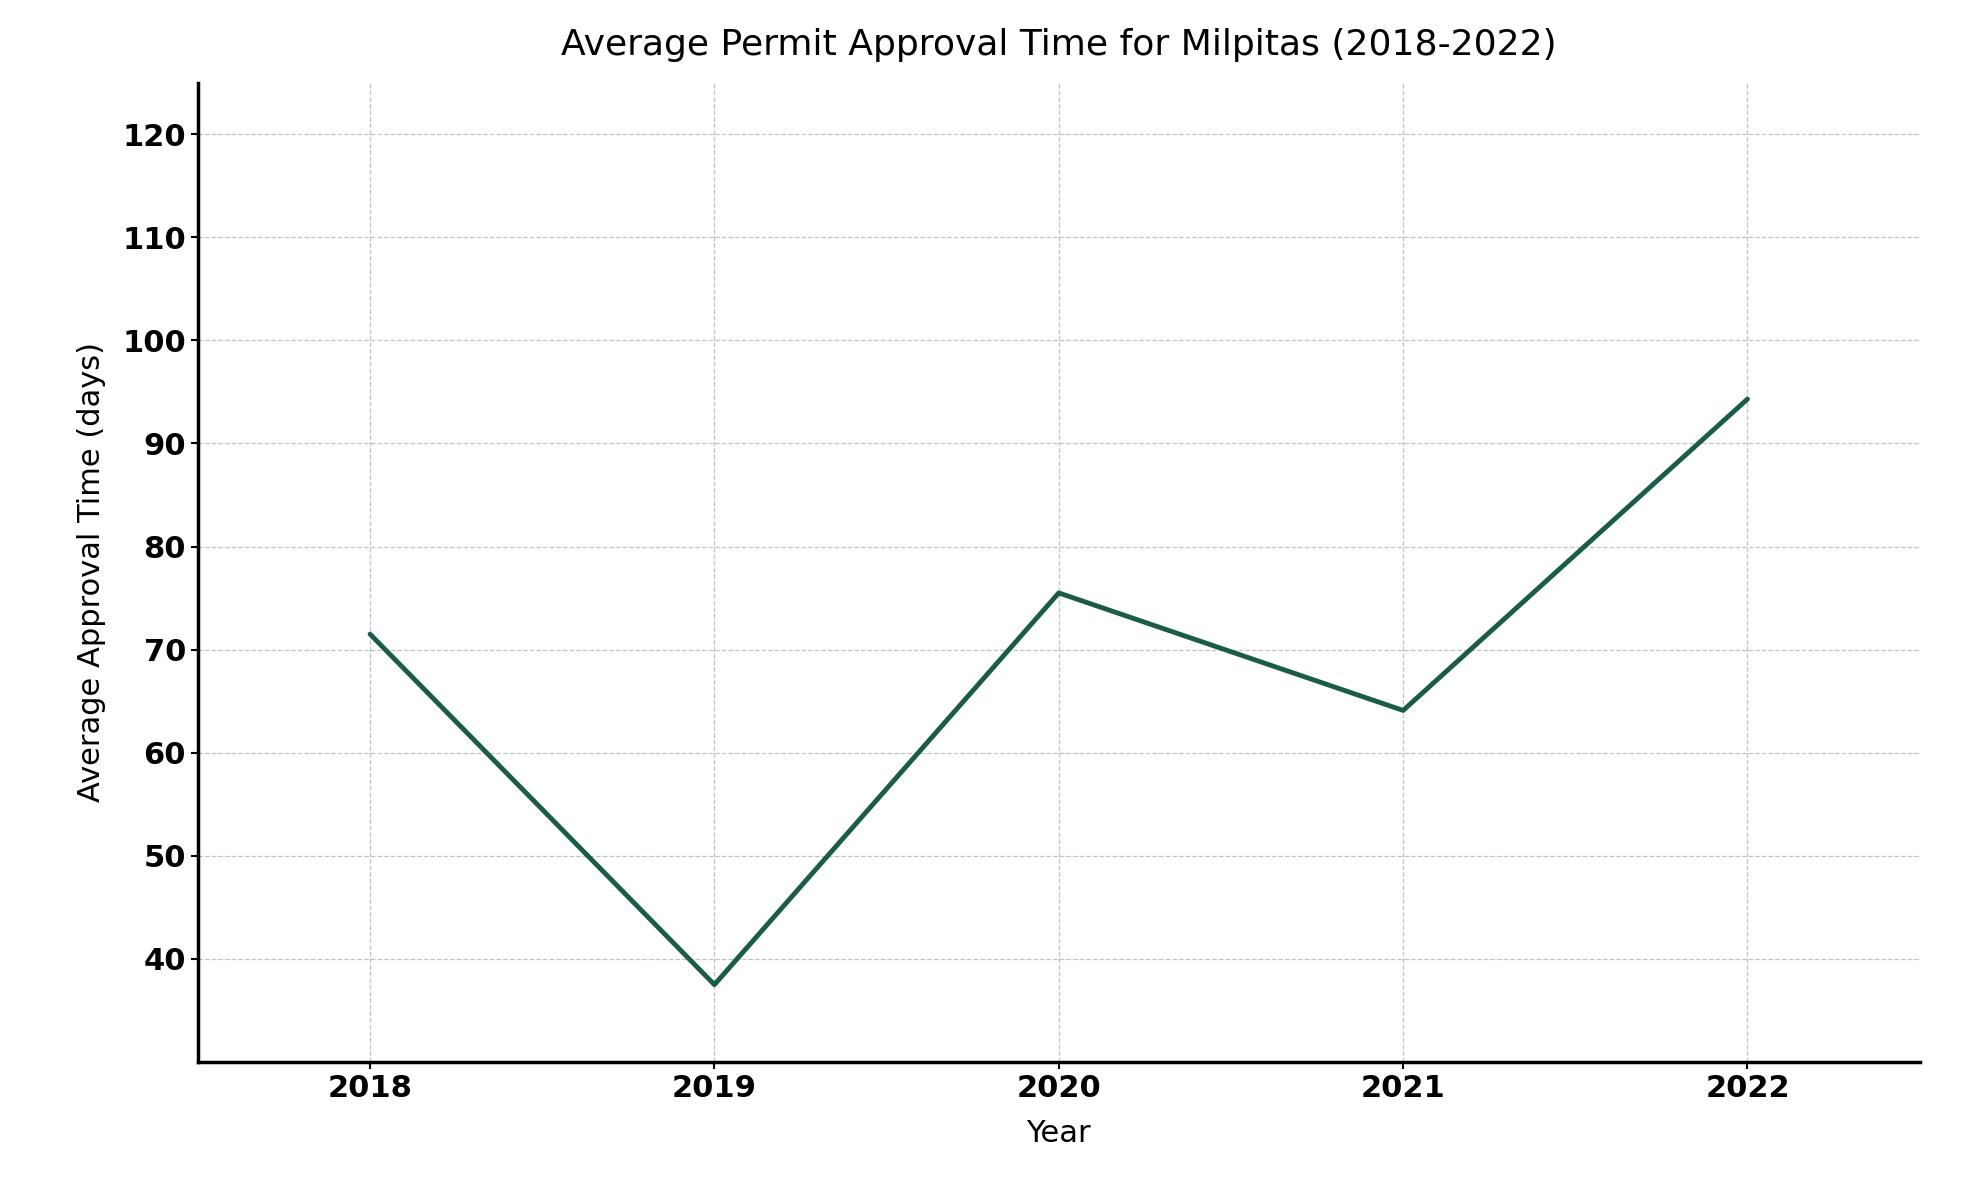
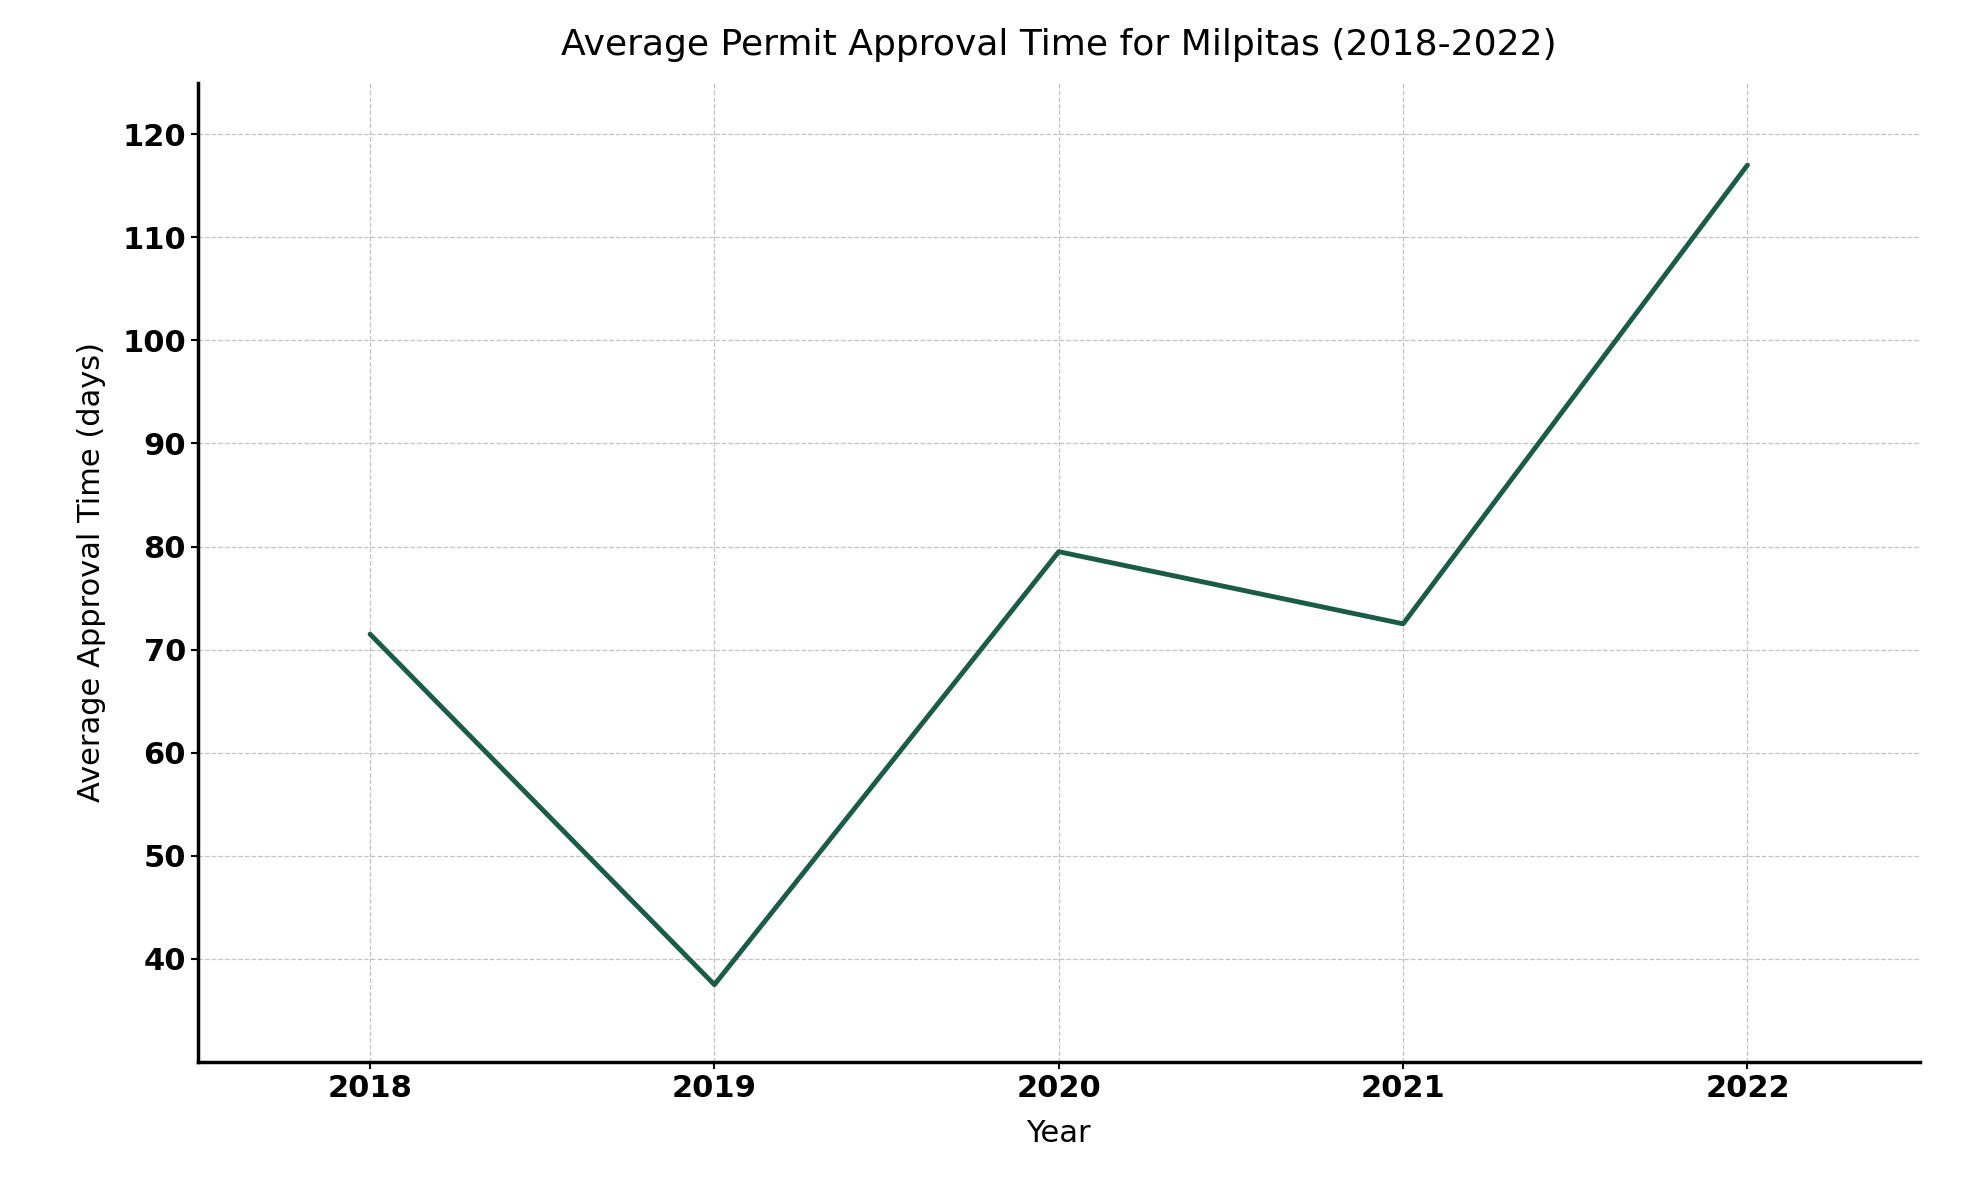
2020: 75.5 -> 79.5
2021: 64.1 -> 72.5
2022: 94.3 -> 117.0
